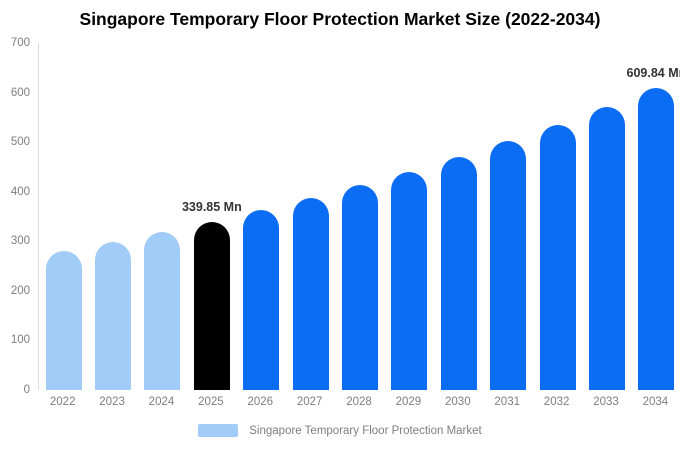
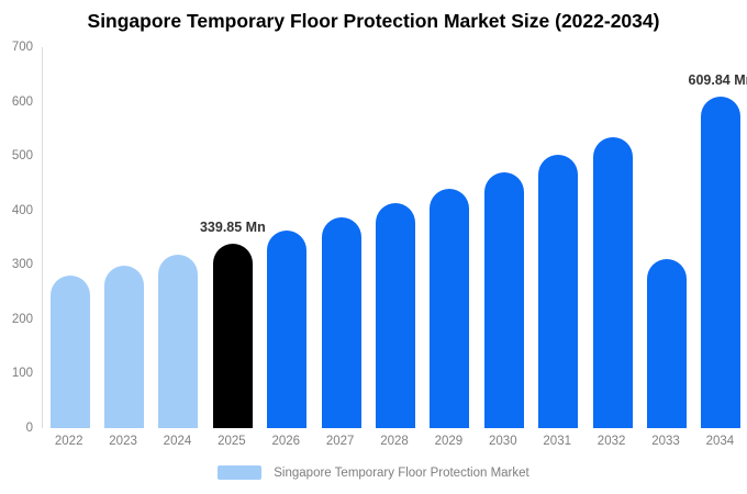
2033: 570 -> 310
